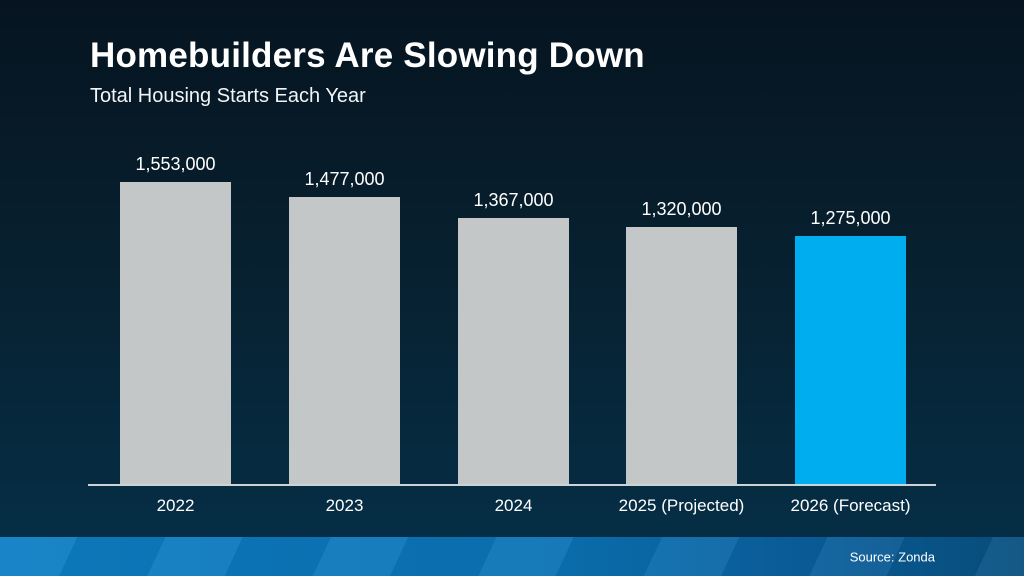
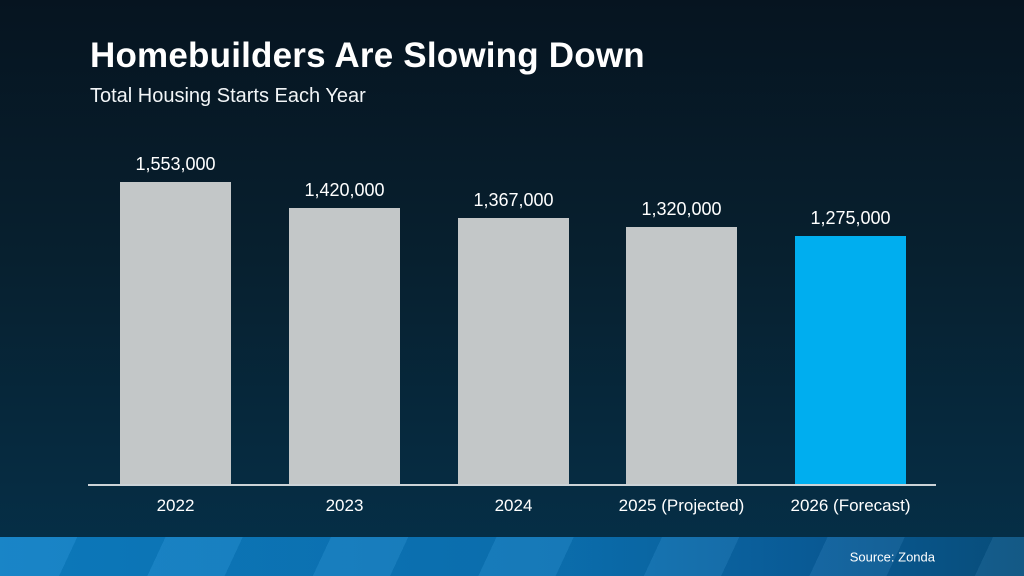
2023: 1,477,000 -> 1,420,000
